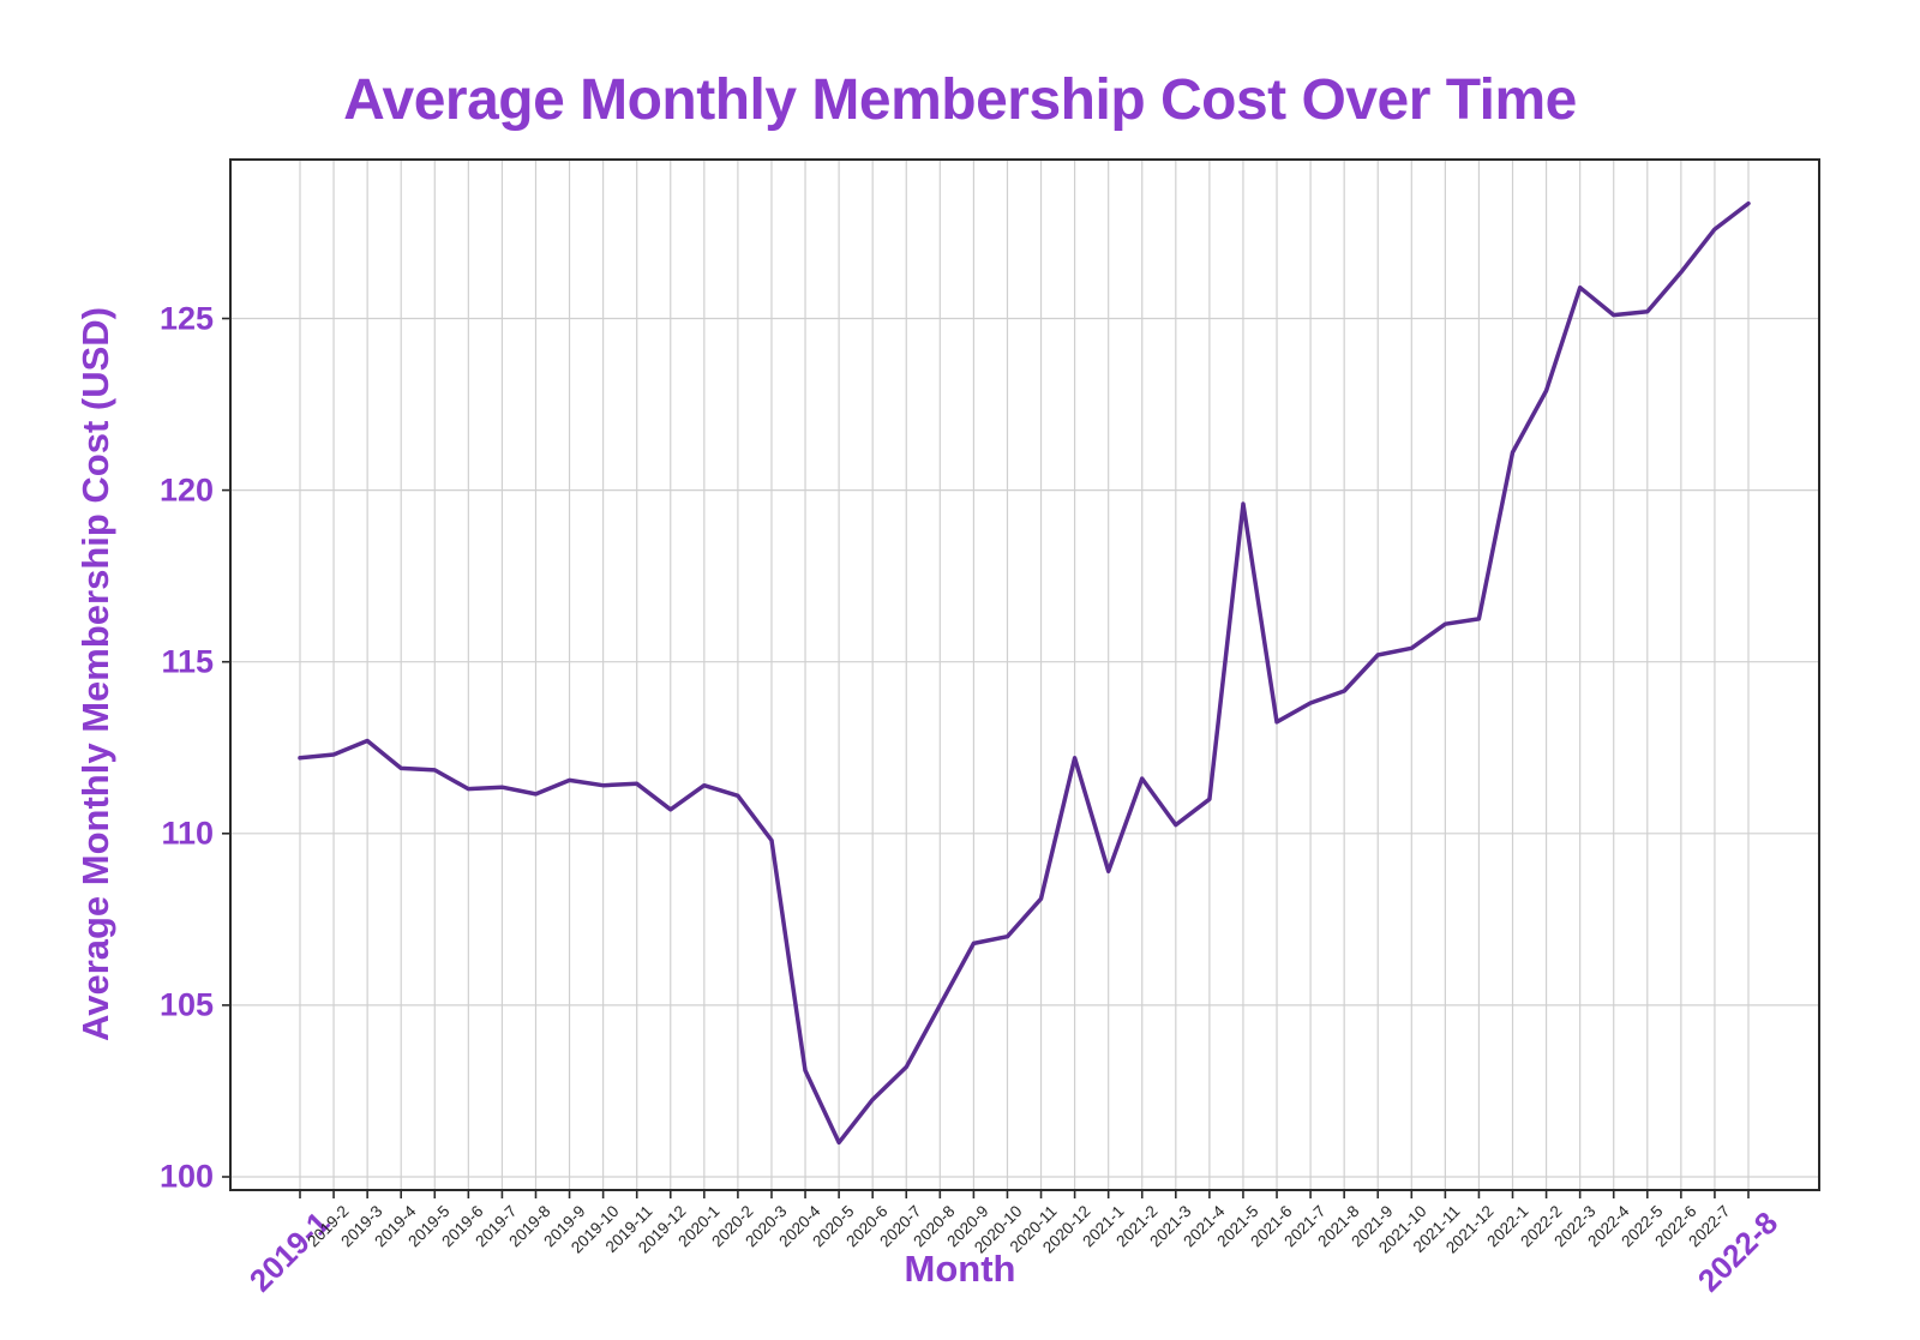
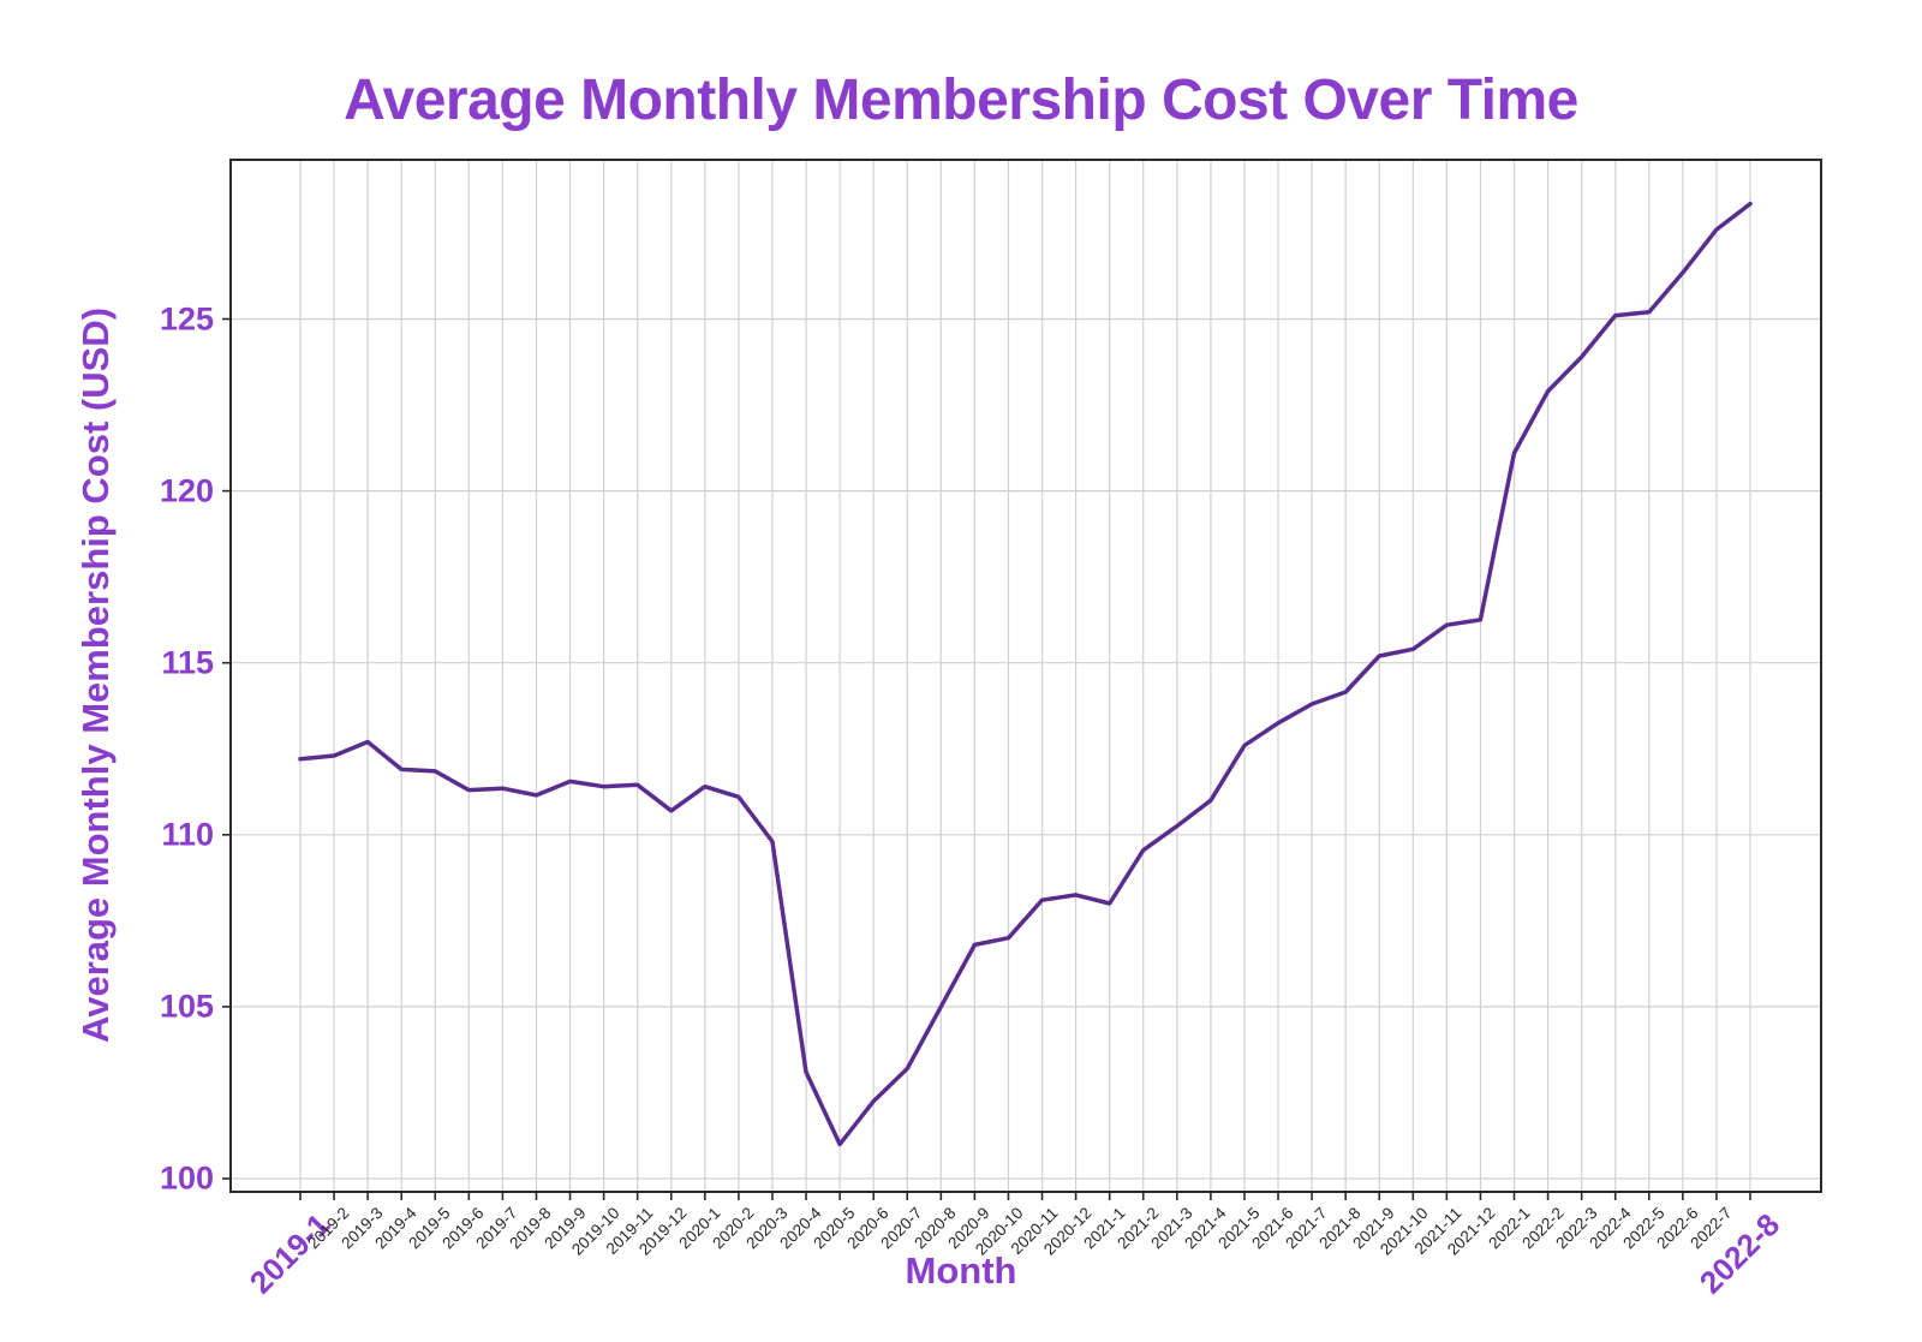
2020-12: 112.2 -> 108.2
2021-1: 108.9 -> 108.0
2021-2: 111.6 -> 109.5
2021-5: 119.6 -> 112.6
2022-3: 125.9 -> 123.9
